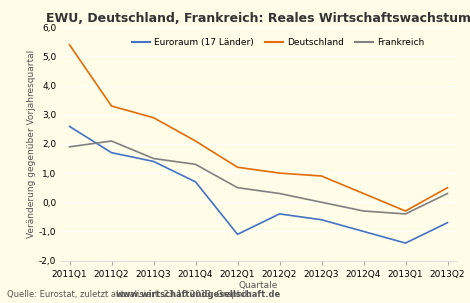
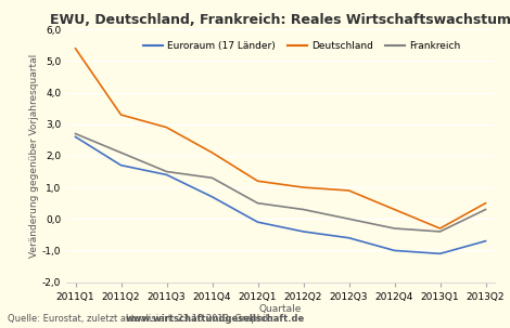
Frankreich/2011Q1: 1,9 -> 2,7
Euroraum (17 Länder)/2012Q1: -1,1 -> -0,1
Euroraum (17 Länder)/2013Q1: -1,4 -> -1,1
